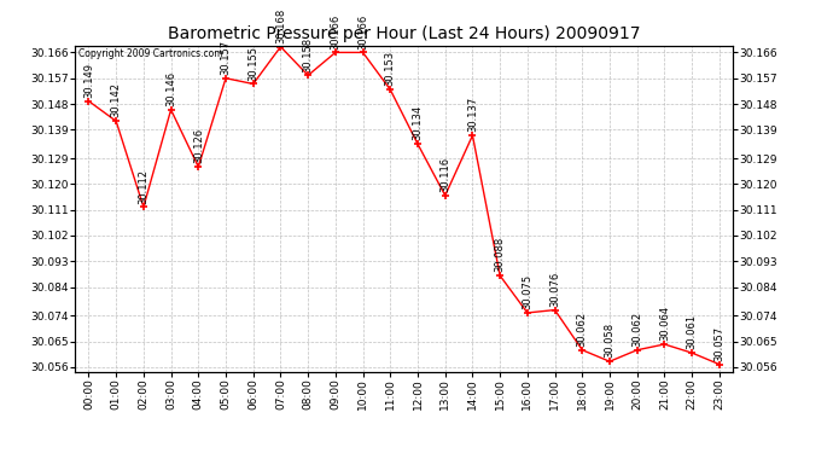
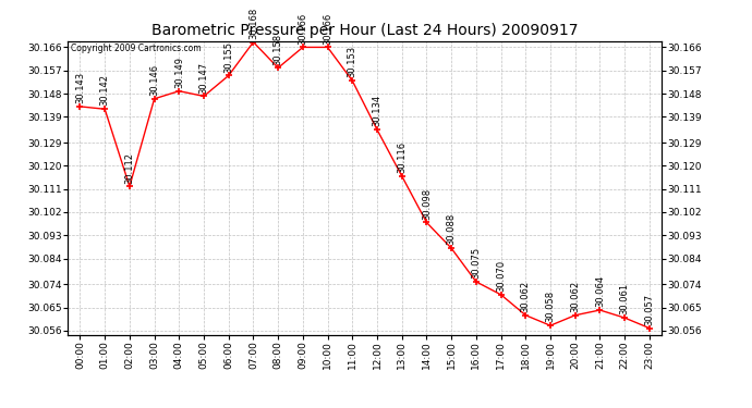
00:00: 30.149 -> 30.143
04:00: 30.126 -> 30.149
05:00: 30.157 -> 30.147
14:00: 30.137 -> 30.098
17:00: 30.076 -> 30.070
